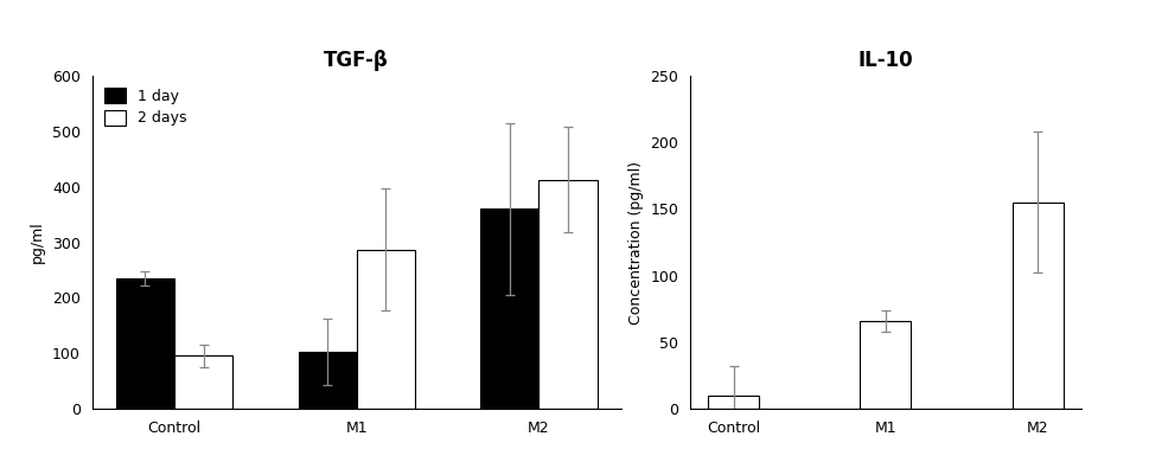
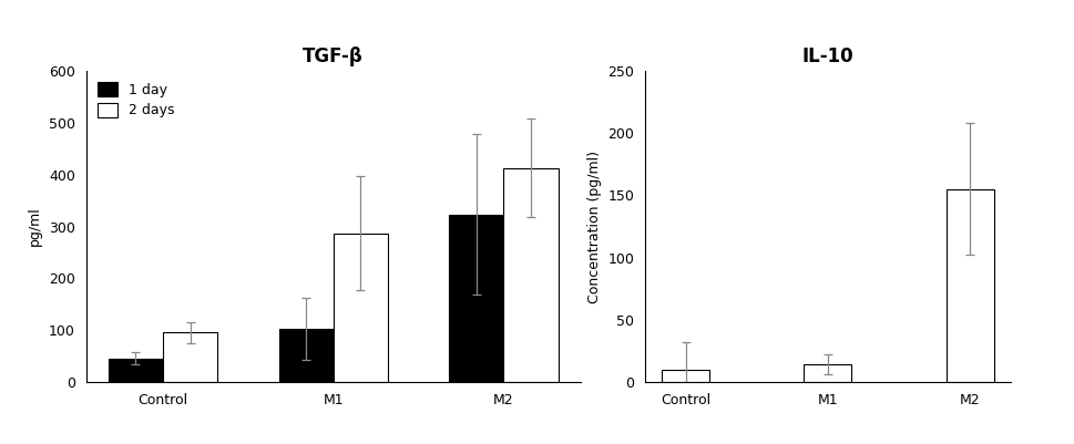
TGF-β/1 day/Control: 235 -> 45
TGF-β/1 day/M2: 360 -> 323
IL-10/M1: 66 -> 14
